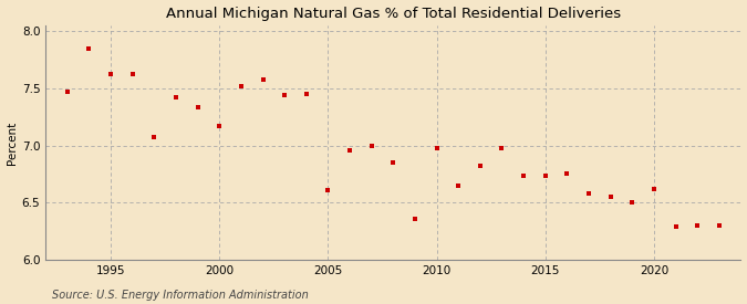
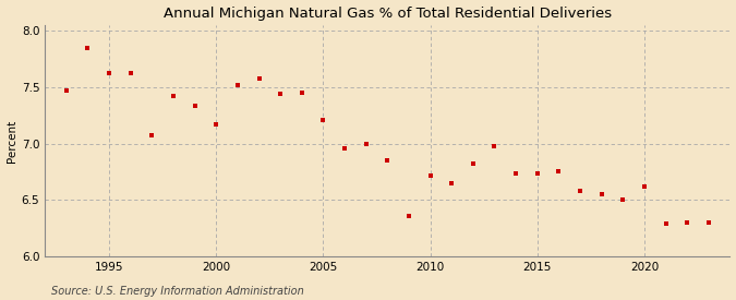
2005: 6.61 -> 7.21
2010: 6.98 -> 6.72
